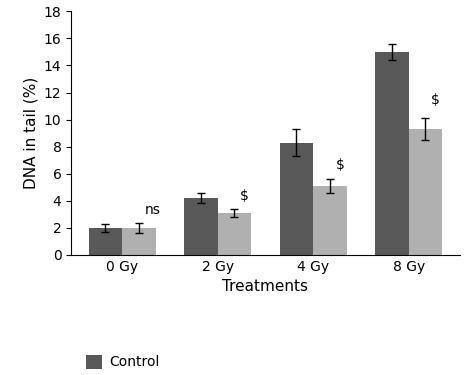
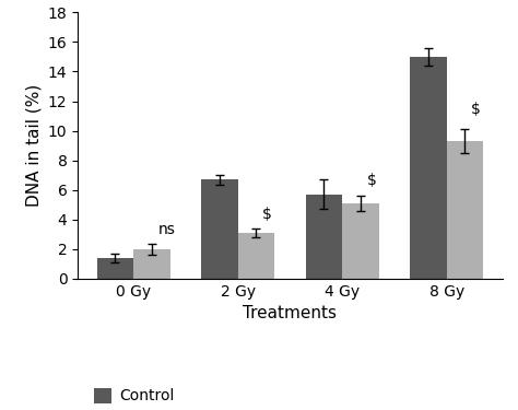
Control/0 Gy: 2.0 -> 1.4
Control/2 Gy: 4.2 -> 6.7
Control/4 Gy: 8.3 -> 5.7
